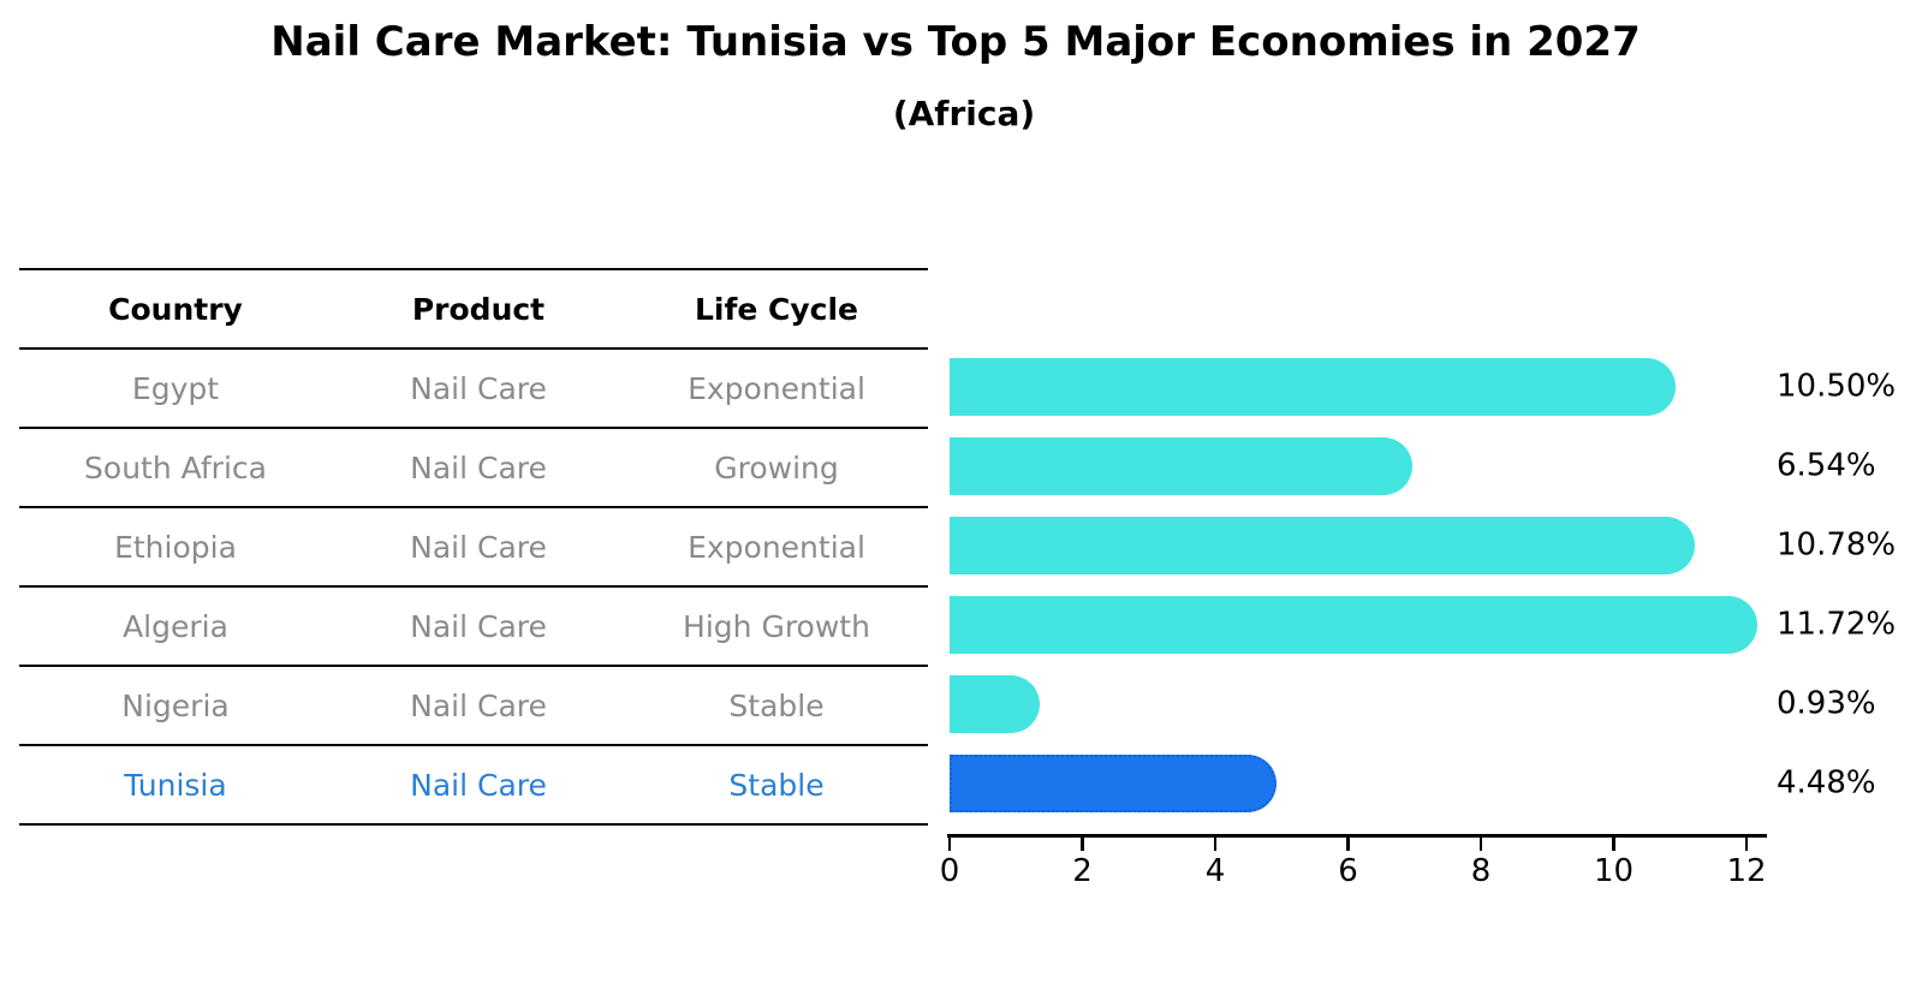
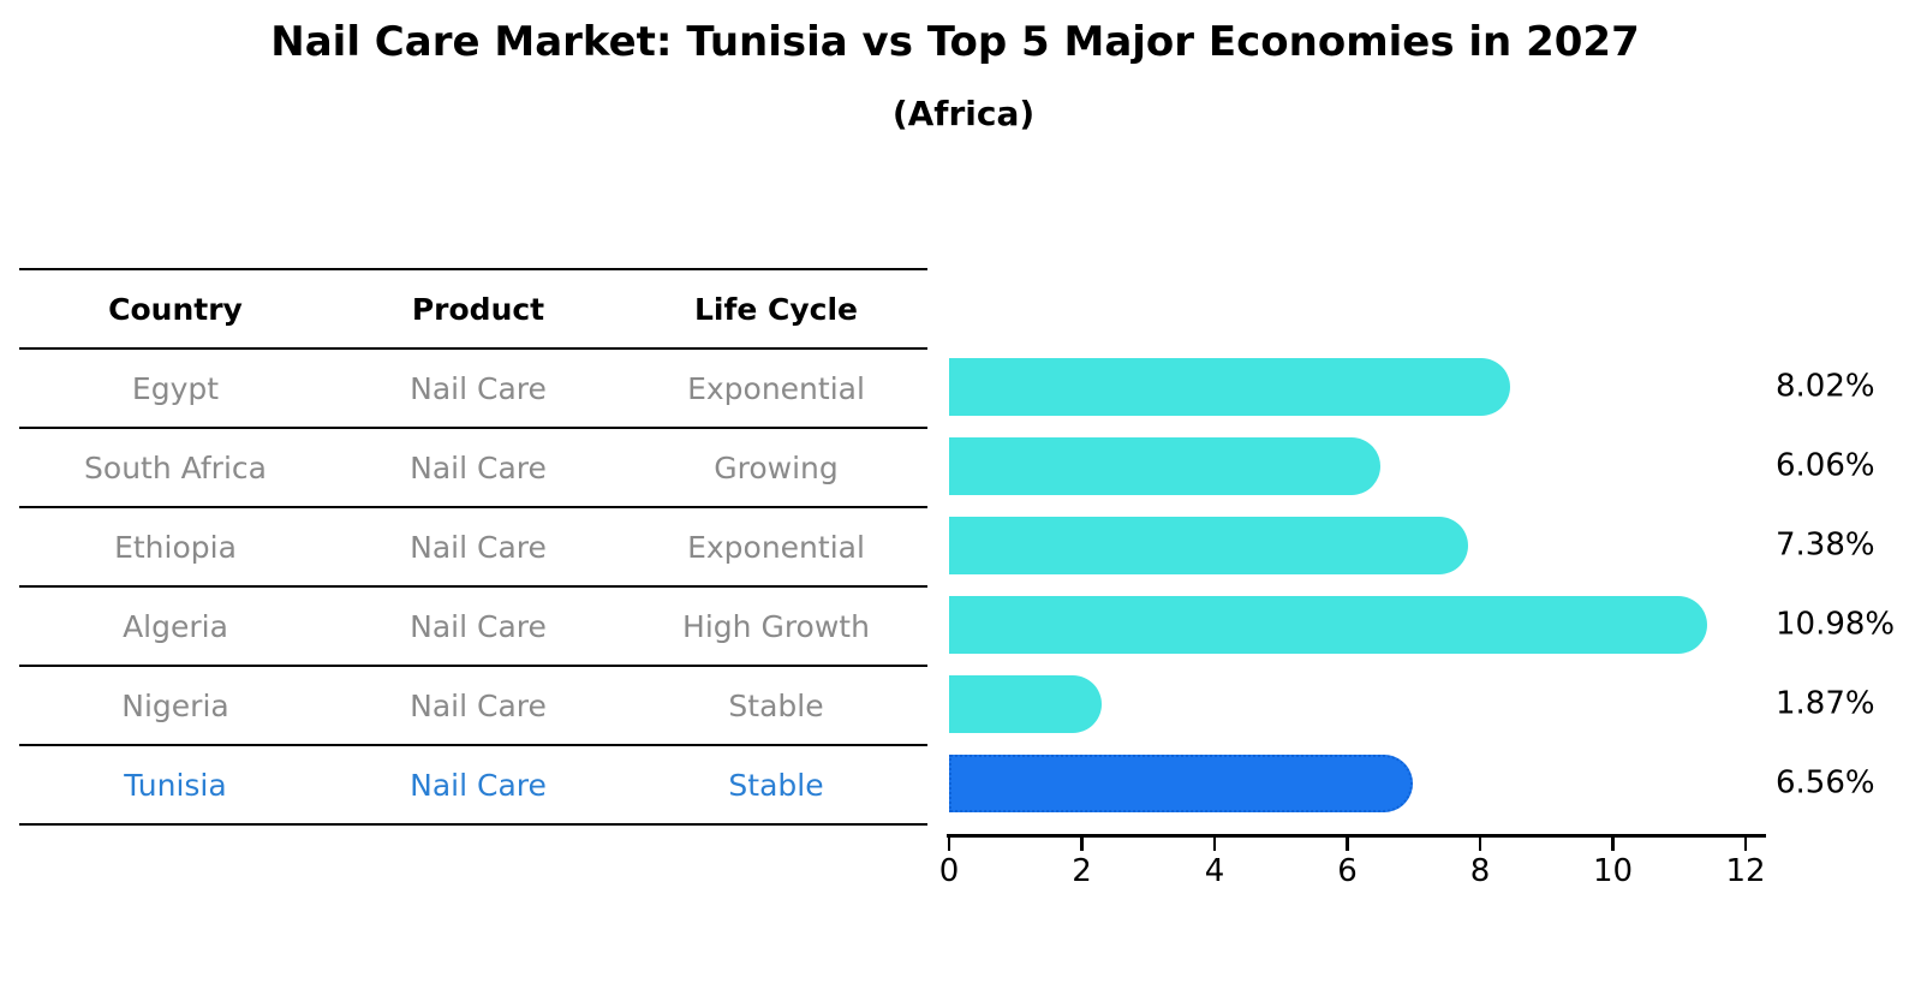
Egypt: 10.50% -> 8.02%
South Africa: 6.54% -> 6.06%
Ethiopia: 10.78% -> 7.38%
Algeria: 11.72% -> 10.98%
Nigeria: 0.93% -> 1.87%
Tunisia: 4.48% -> 6.56%
